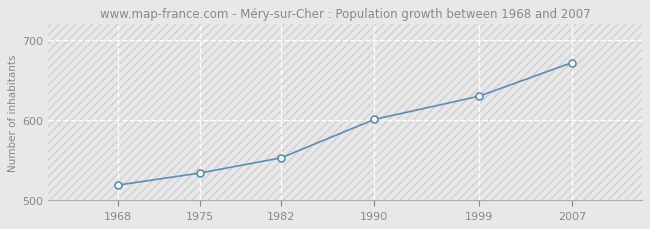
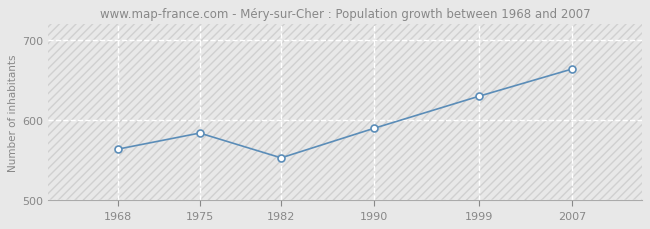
1968: 519 -> 564
1975: 534 -> 584
1990: 601 -> 590
2007: 672 -> 664
